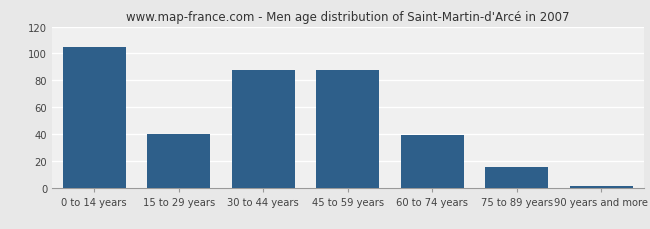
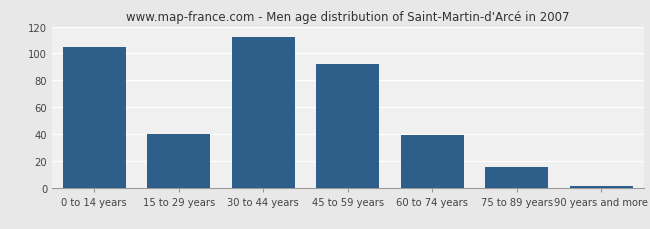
30 to 44 years: 88 -> 112
45 to 59 years: 88 -> 92
